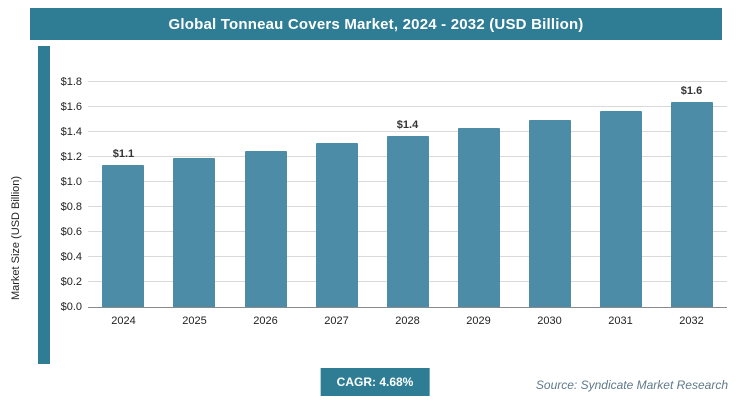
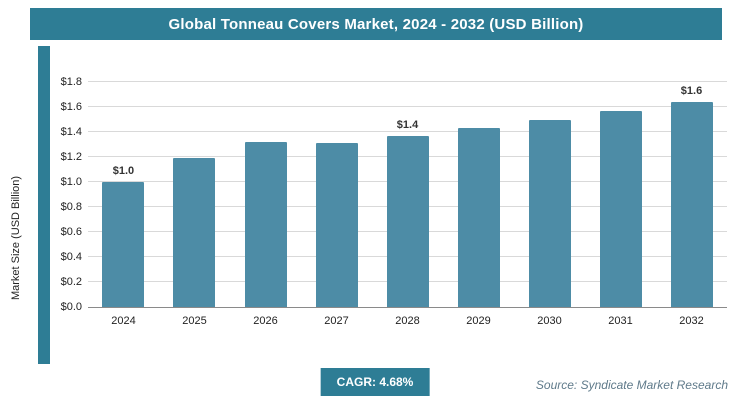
2024: $1.1 -> $1.0
2026: $1.25 -> $1.32
